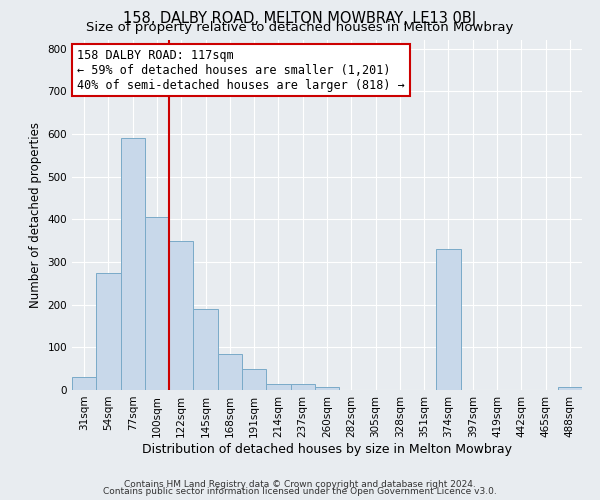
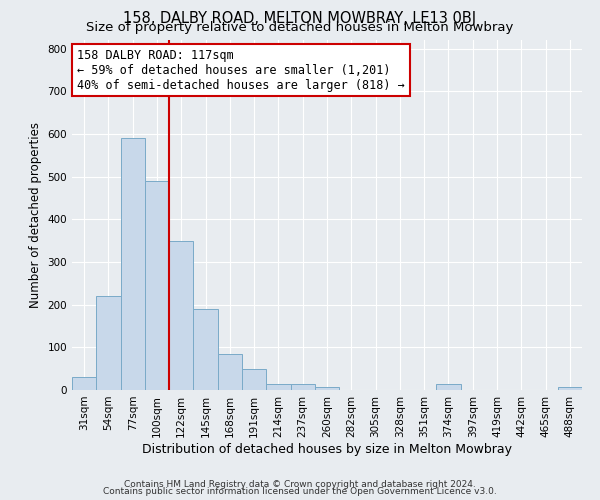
54sqm: 275 -> 220
100sqm: 405 -> 490
374sqm: 330 -> 15
